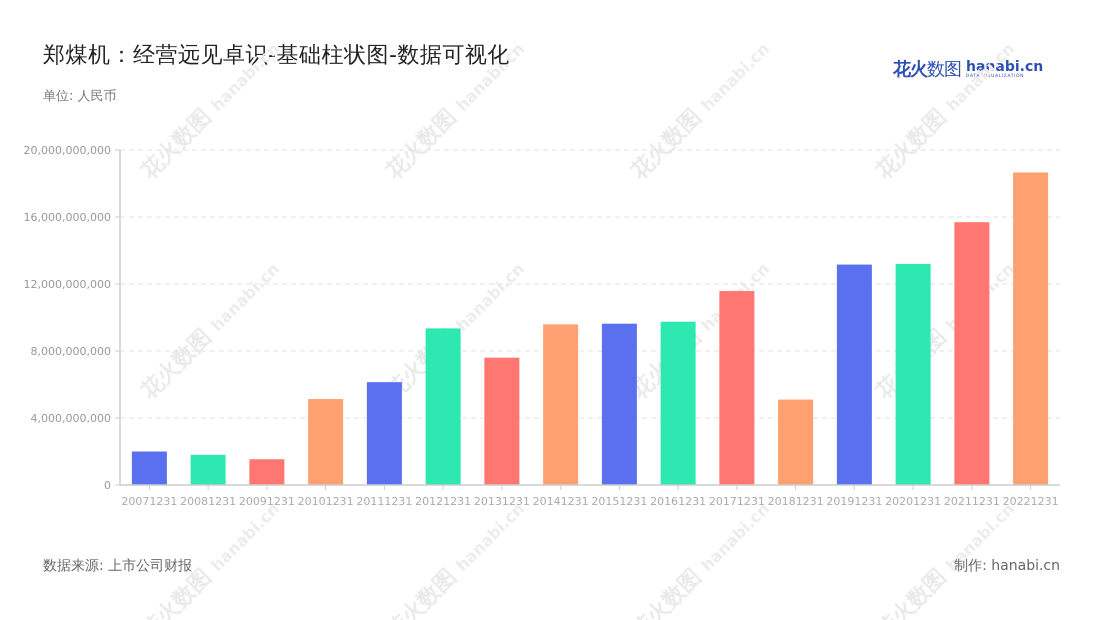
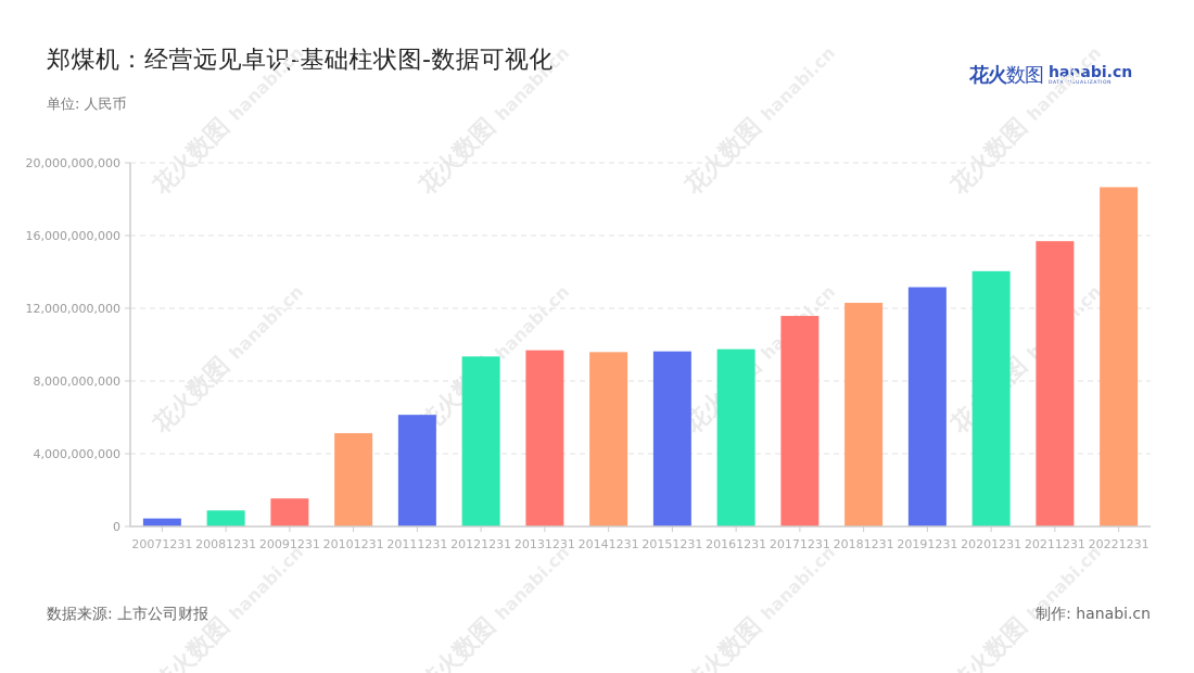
20071231: 2000000000 -> 400000000
20081231: 1800000000 -> 900000000
20131231: 7600000000 -> 9700000000
20181231: 5100000000 -> 12300000000
20201231: 13200000000 -> 14000000000
